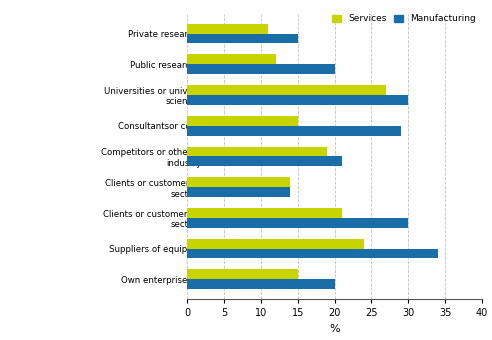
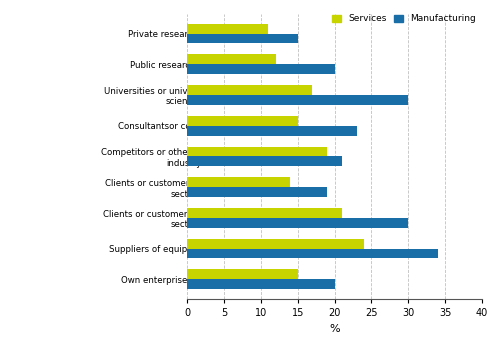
Services/Universities or universities of applied sciences: 27 -> 17
Manufacturing/Consultantsor commercial labs: 29 -> 23
Manufacturing/Clients or customers from the public sector: 14 -> 19
